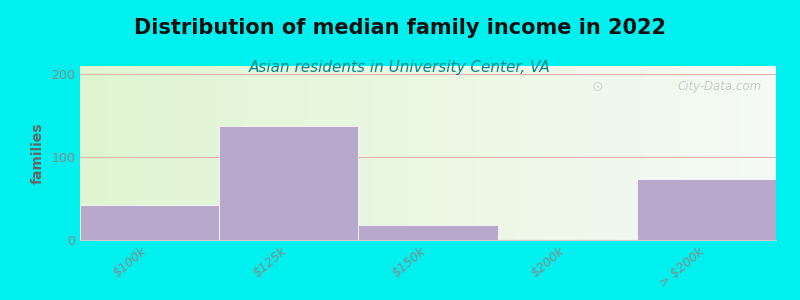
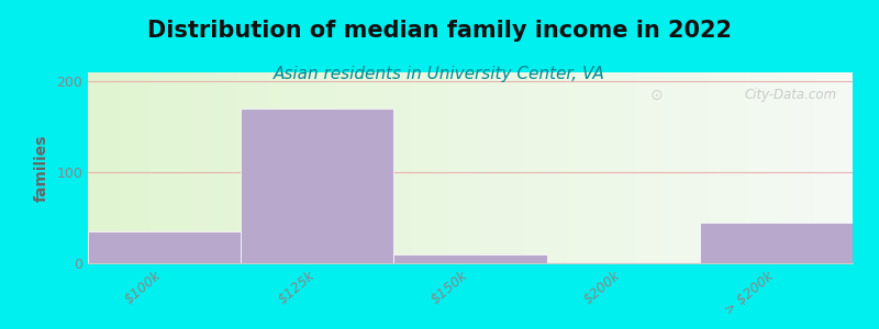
$100k: 42 -> 35
$125k: 138 -> 170
$150k: 18 -> 10
> $200k: 74 -> 45
